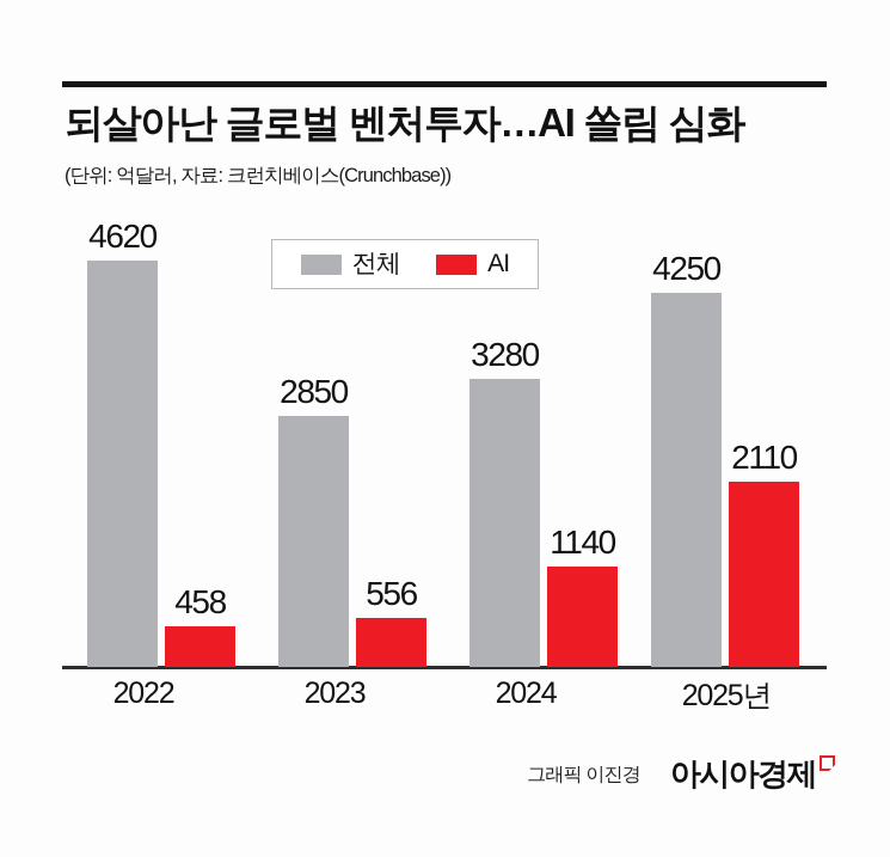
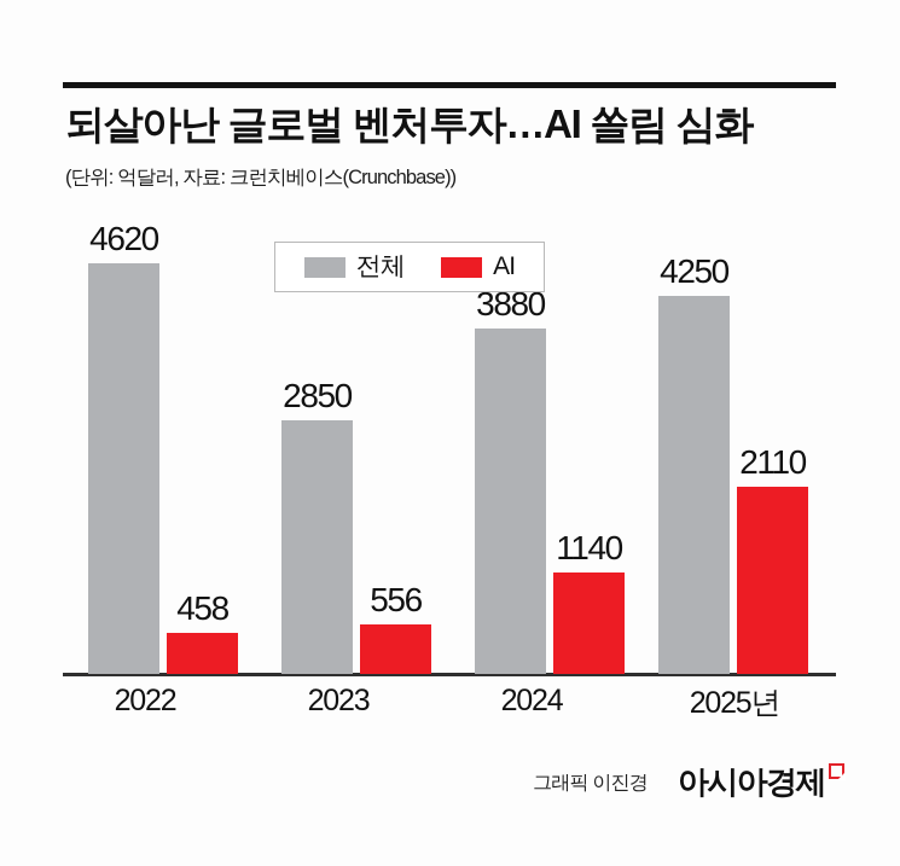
전체/2024: 3280 -> 3880
